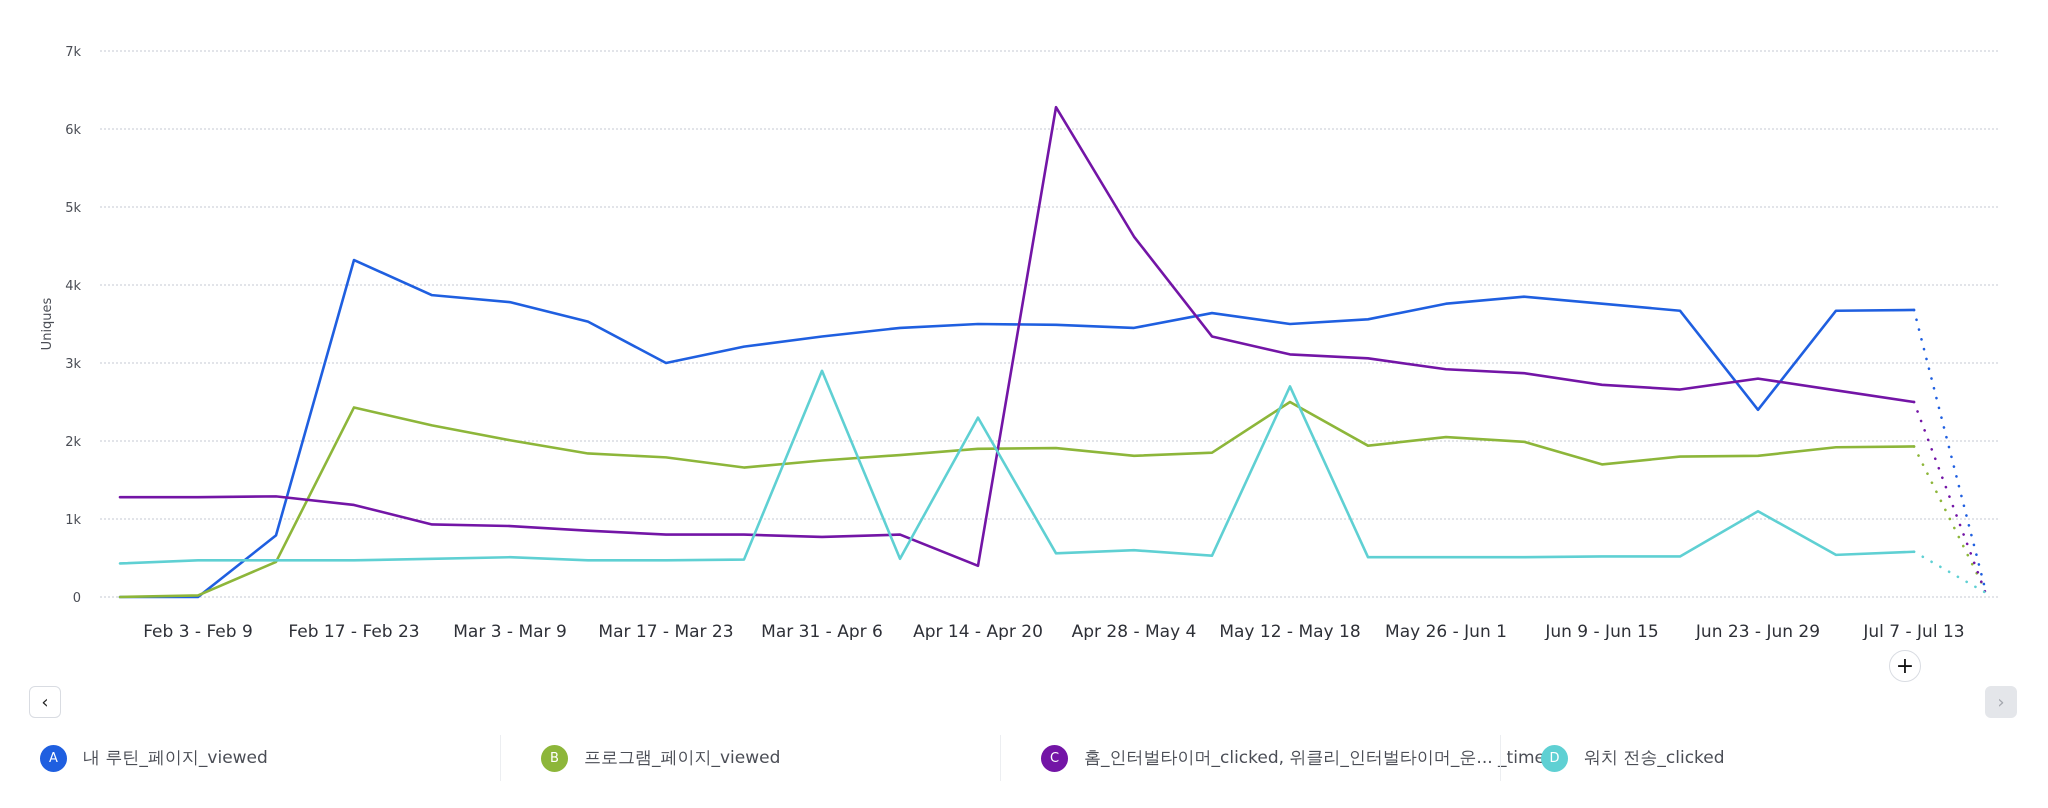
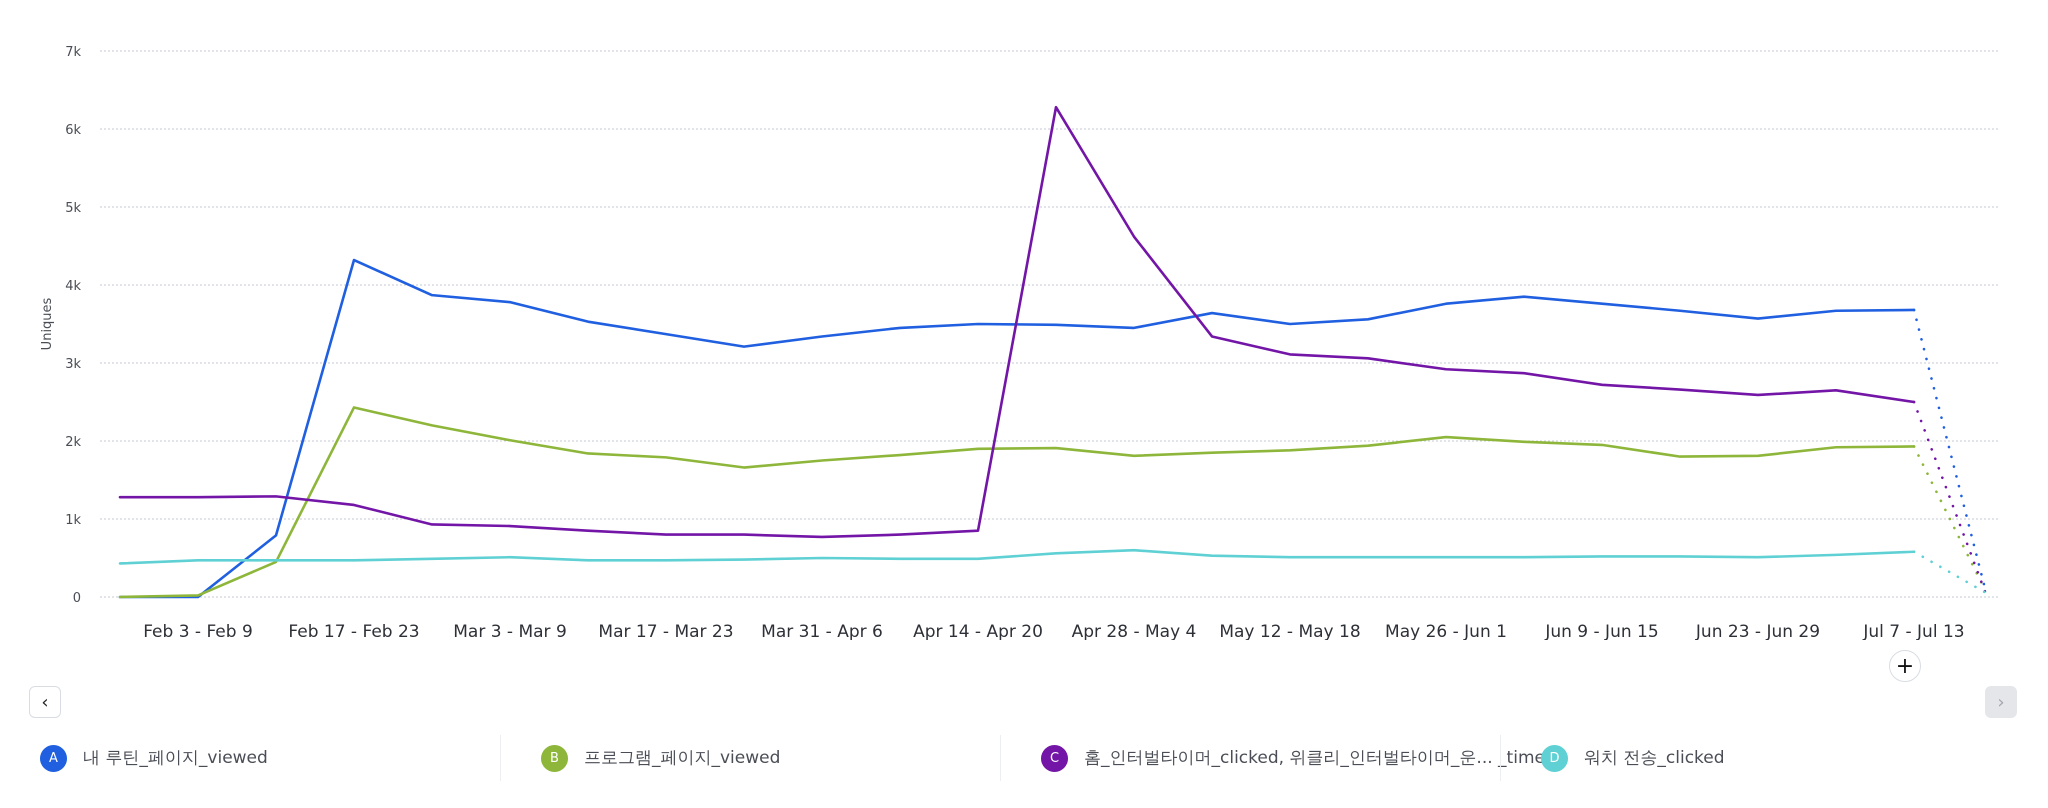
내 루틴_페이지_viewed/Mar 17 - Mar 23: 3.0k -> 3.4k
워치 전송_clicked/Mar 31 - Apr 6: 2.9k -> 0.5k
홈_인터벌타이머_clicked, 위클리_인터벌타이머_운... _timer/Apr 14 - Apr 20: 0.4k -> 0.8k
워치 전송_clicked/Apr 14 - Apr 20: 2.3k -> 0.5k
프로그램_페이지_viewed/May 12 - May 18: 2.5k -> 1.9k
워치 전송_clicked/May 12 - May 18: 2.7k -> 0.5k
프로그램_페이지_viewed/Jun 9 - Jun 15: 1.7k -> 2.0k
내 루틴_페이지_viewed/Jun 23 - Jun 29: 2.4k -> 3.6k
홈_인터벌타이머_clicked, 위클리_인터벌타이머_운... _timer/Jun 23 - Jun 29: 2.8k -> 2.6k
워치 전송_clicked/Jun 23 - Jun 29: 1.1k -> 0.5k
